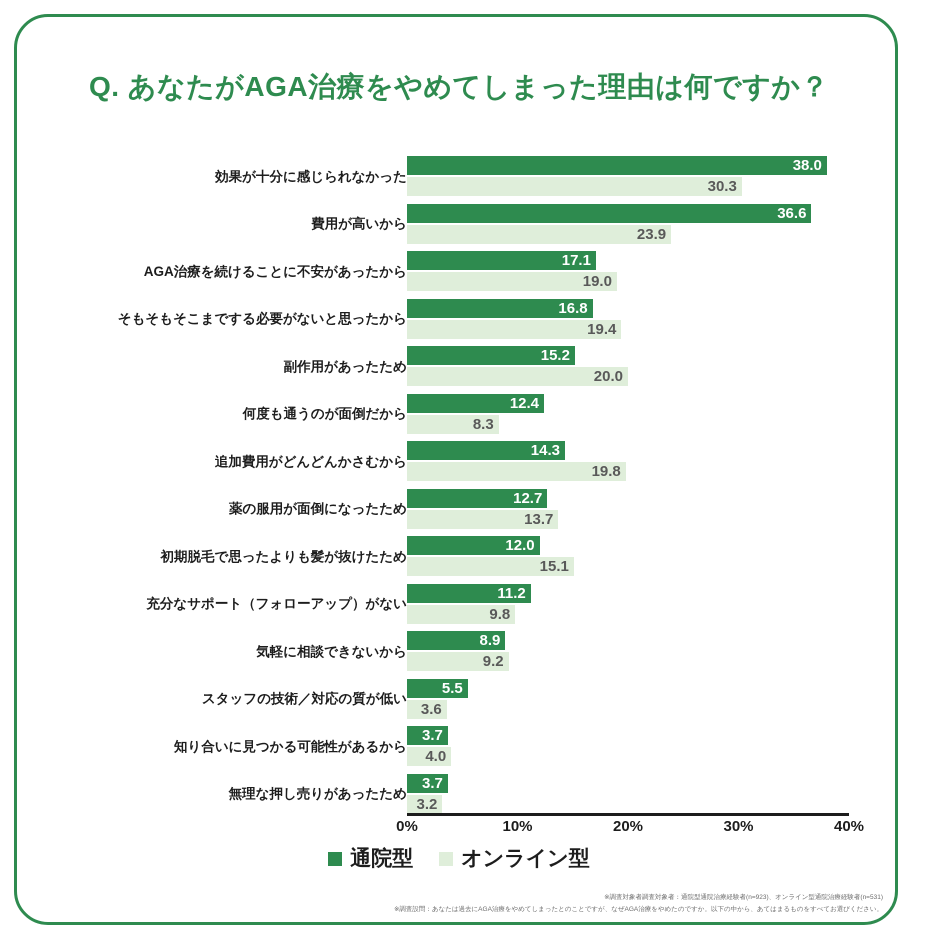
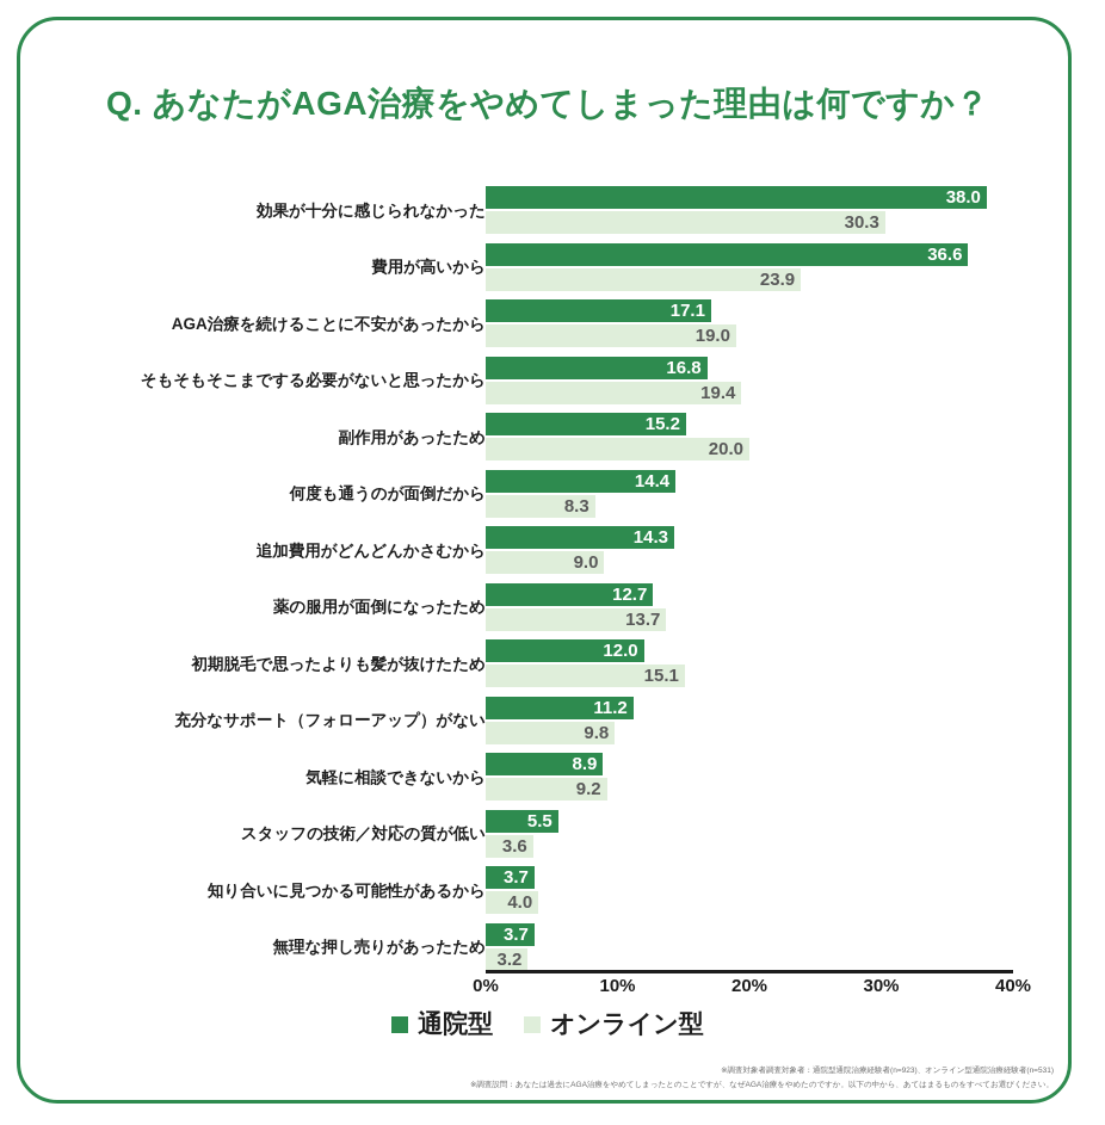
通院型/何度も通うのが面倒だから: 12.4 -> 14.4
オンライン型/追加費用がどんどんかさむから: 19.8 -> 9.0
